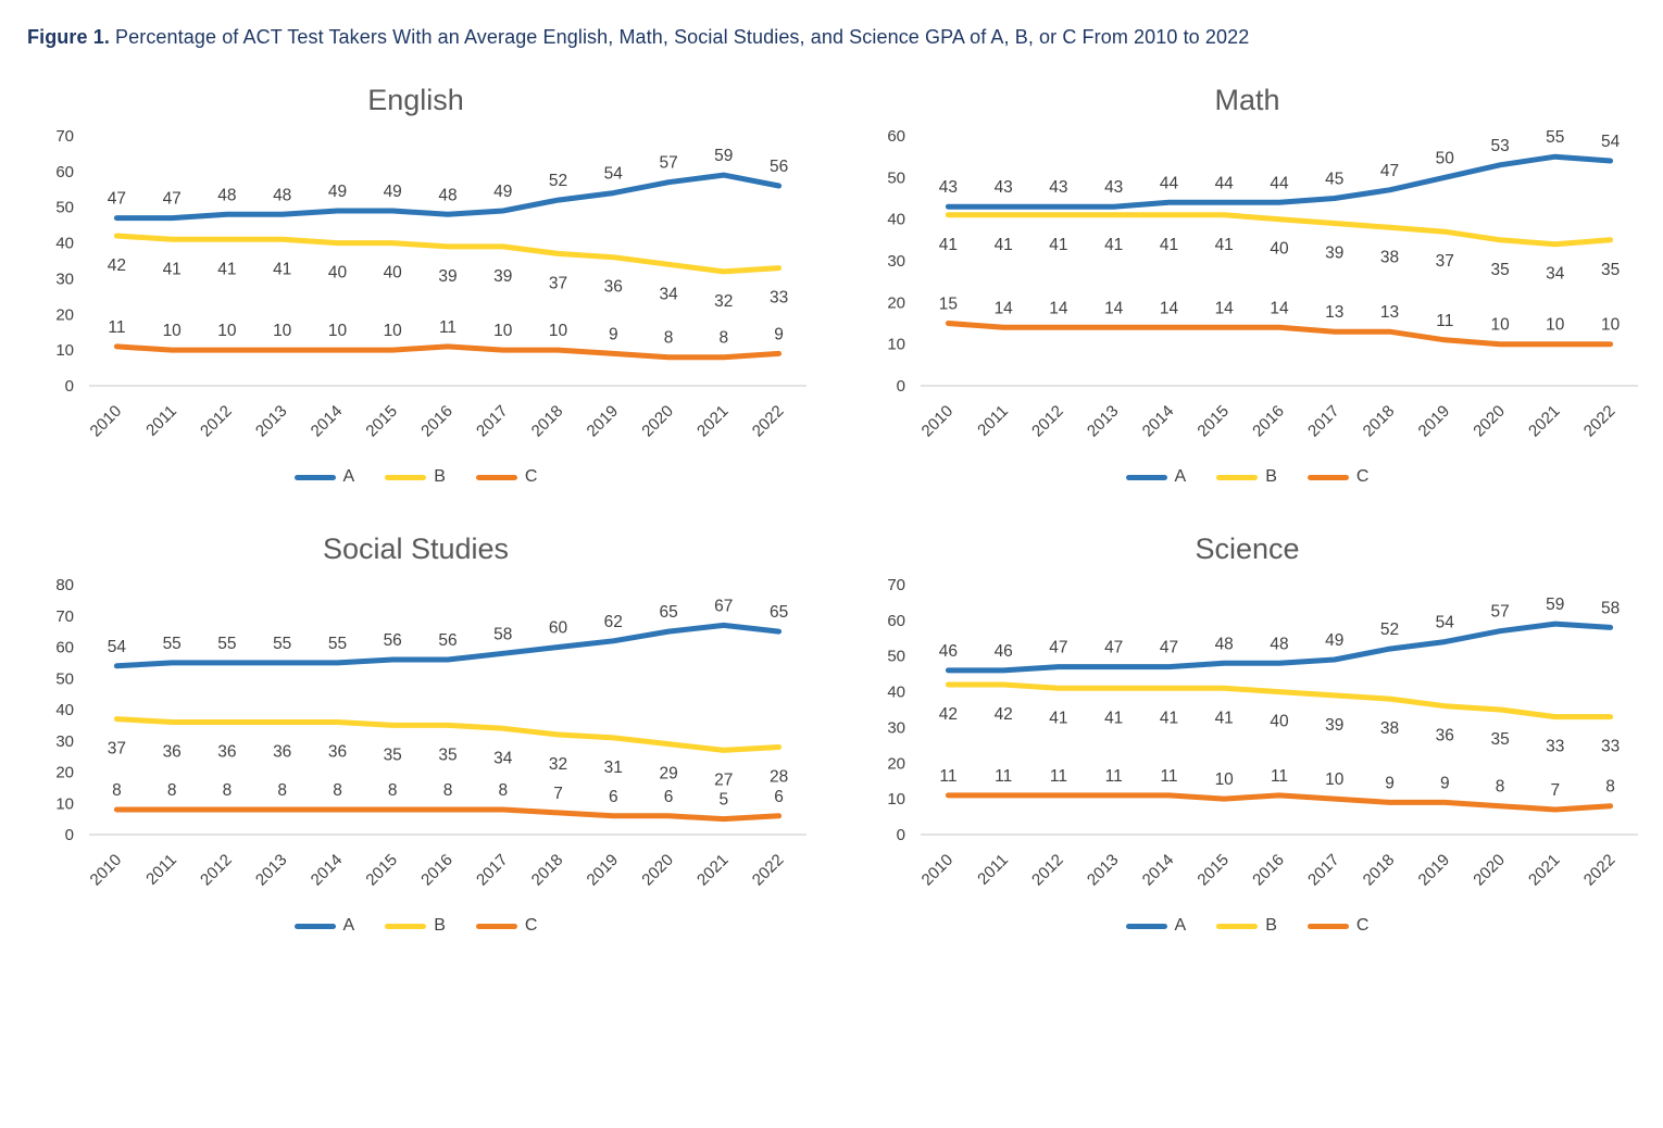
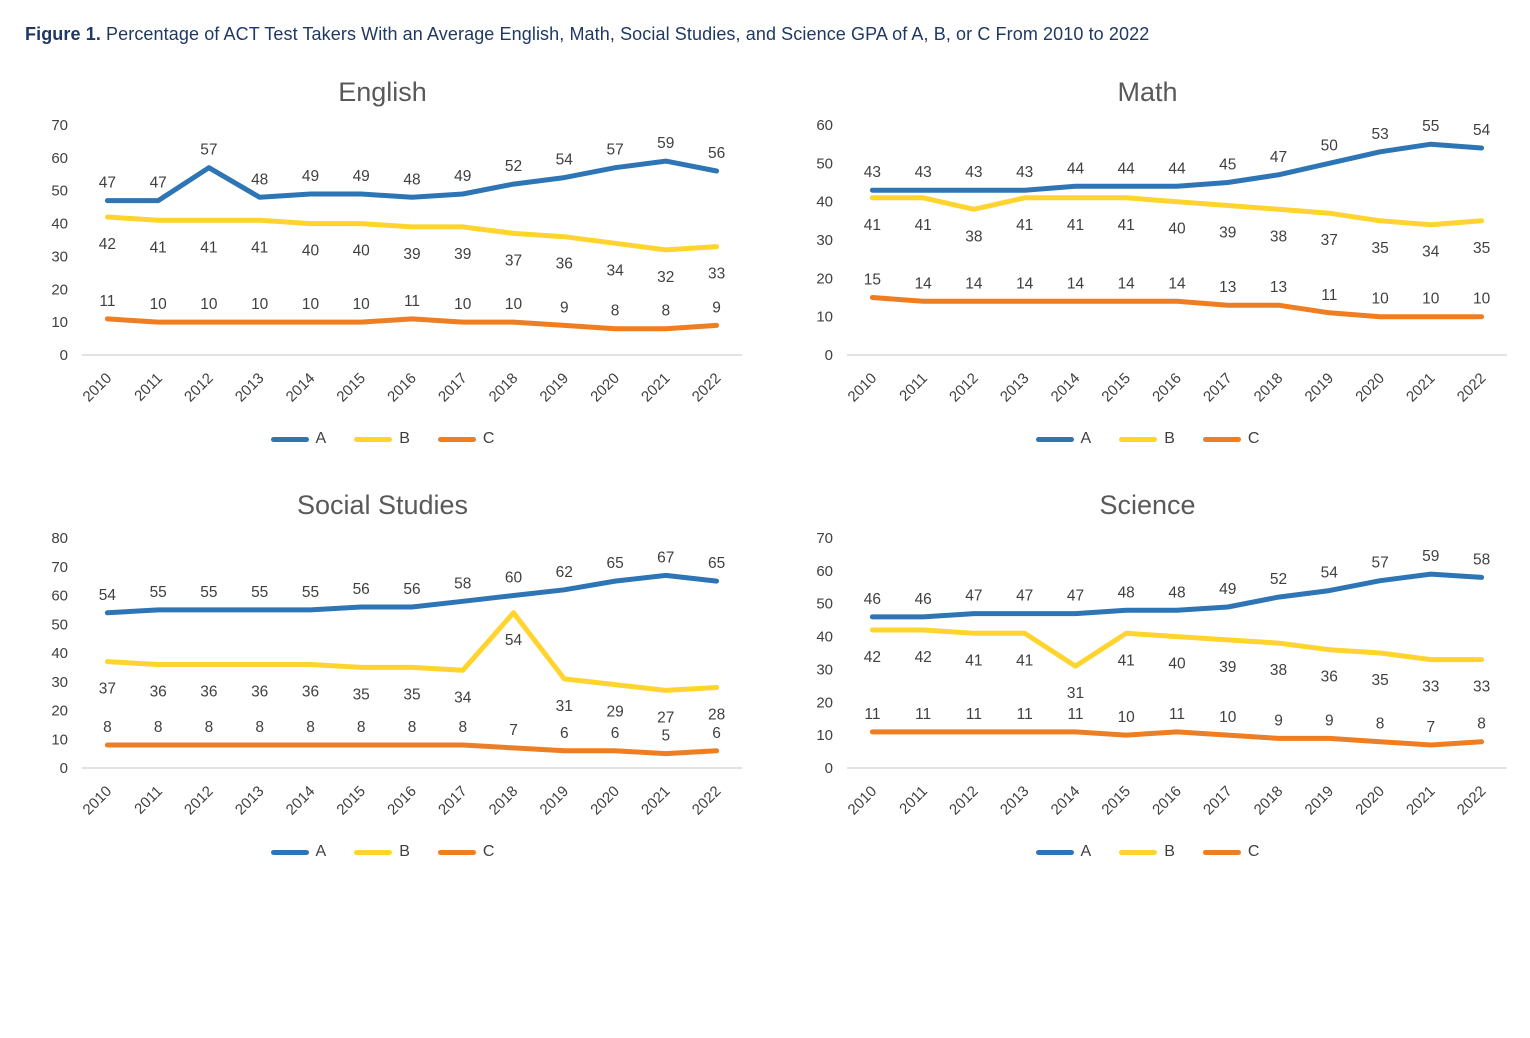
English/A/2012: 48 -> 57
Math/B/2012: 41 -> 38
Social Studies/B/2018: 32 -> 54
Science/B/2014: 41 -> 31
